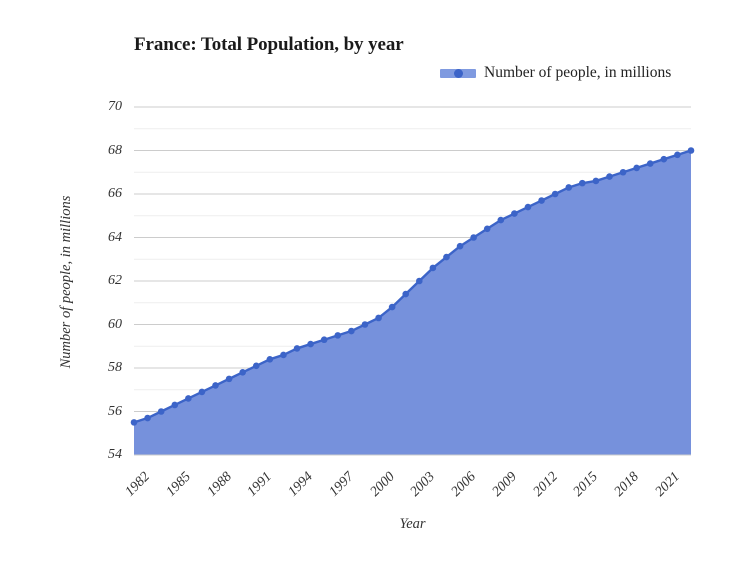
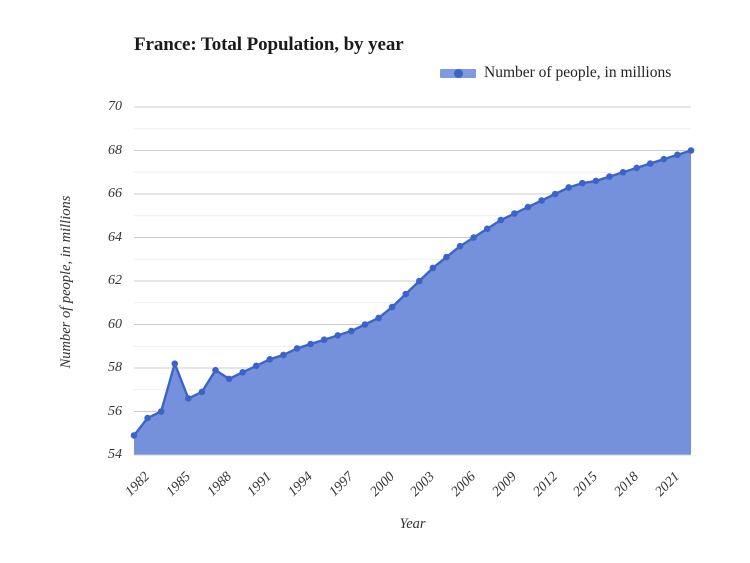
1982: 55.5 -> 54.9
1985: 56.3 -> 58.2
1988: 57.2 -> 57.9
